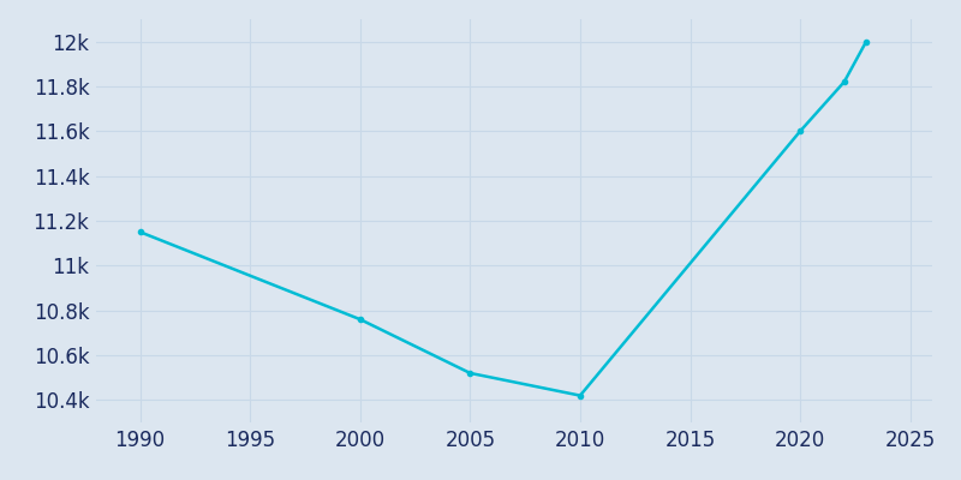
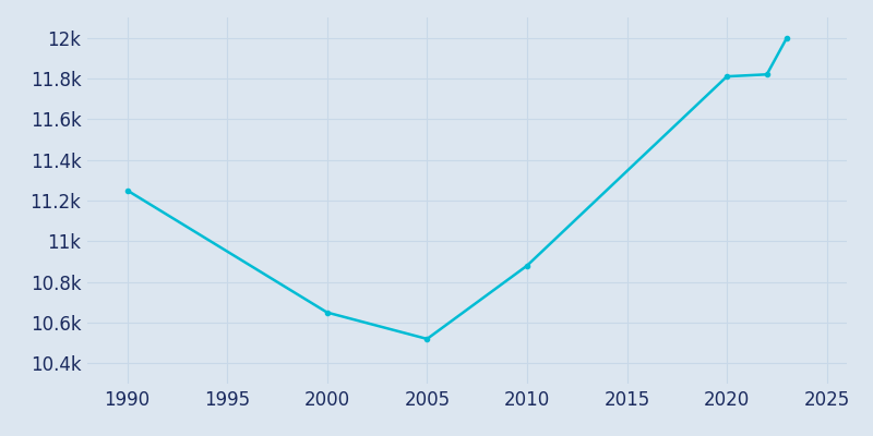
1990: 11.15k -> 11.25k
2000: 10.76k -> 10.65k
2010: 10.42k -> 10.88k
2020: 11.60k -> 11.81k
